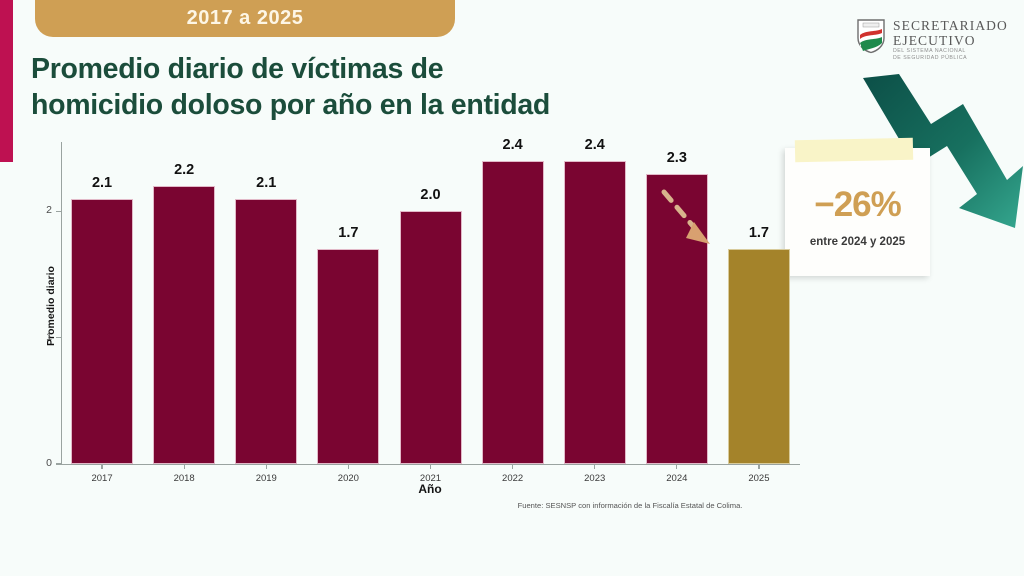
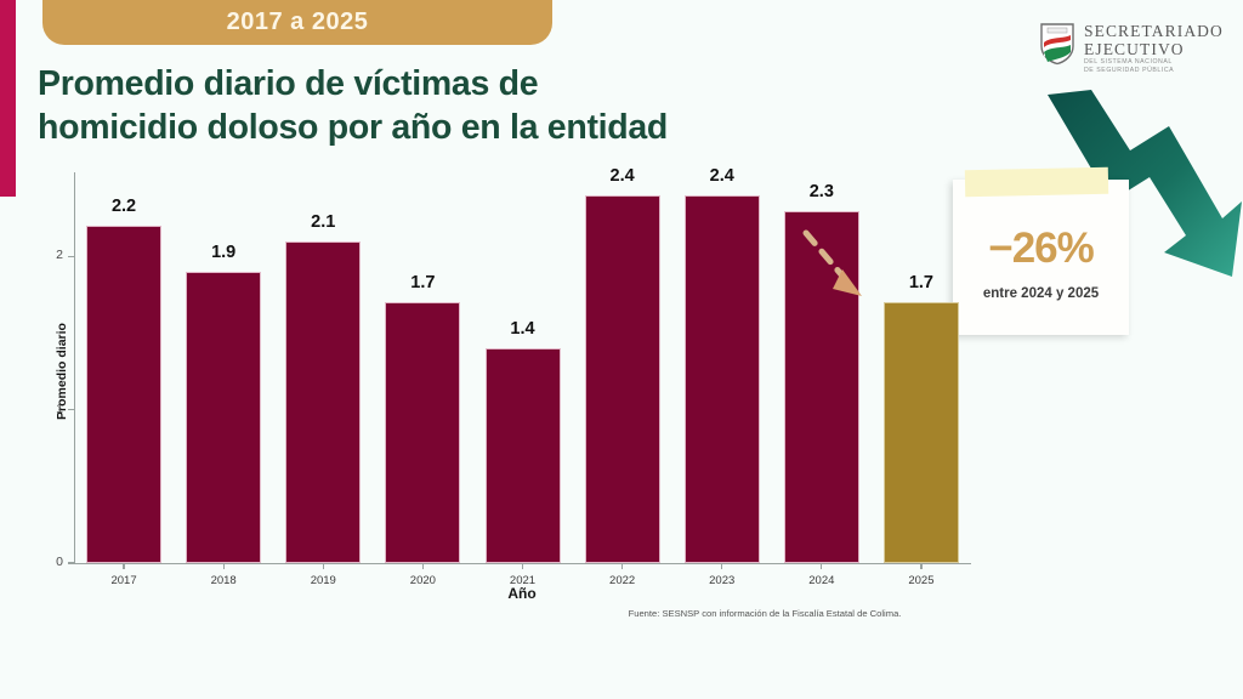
2017: 2.1 -> 2.2
2018: 2.2 -> 1.9
2021: 2.0 -> 1.4
